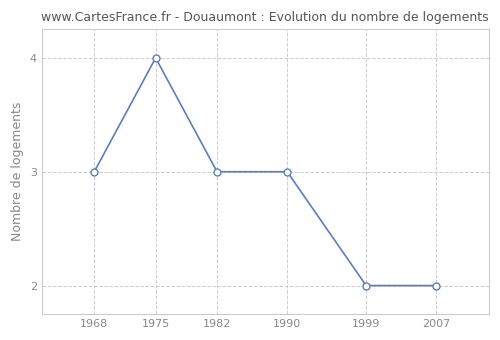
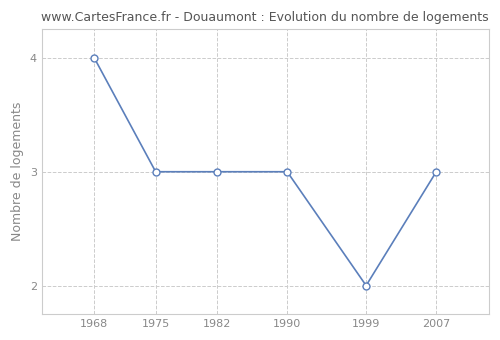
1968: 3 -> 4
1975: 4 -> 3
2007: 2 -> 3
